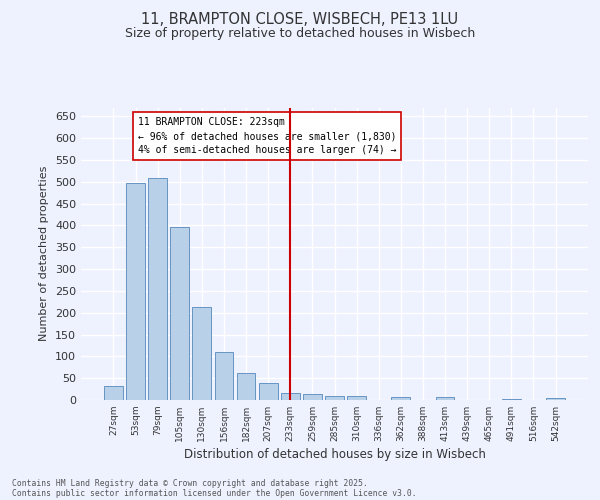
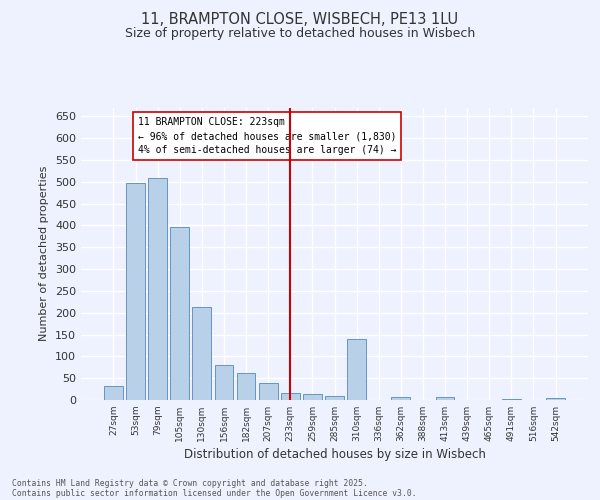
156sqm: 110 -> 80
310sqm: 9 -> 140
